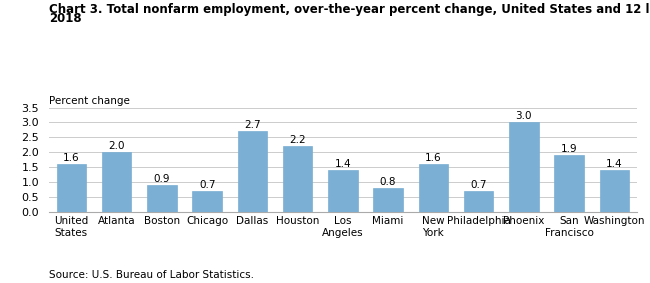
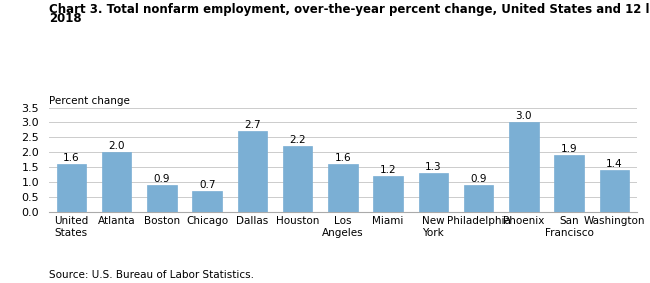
Los Angeles: 1.4 -> 1.6
Miami: 0.8 -> 1.2
New York: 1.6 -> 1.3
Philadelphia: 0.7 -> 0.9
